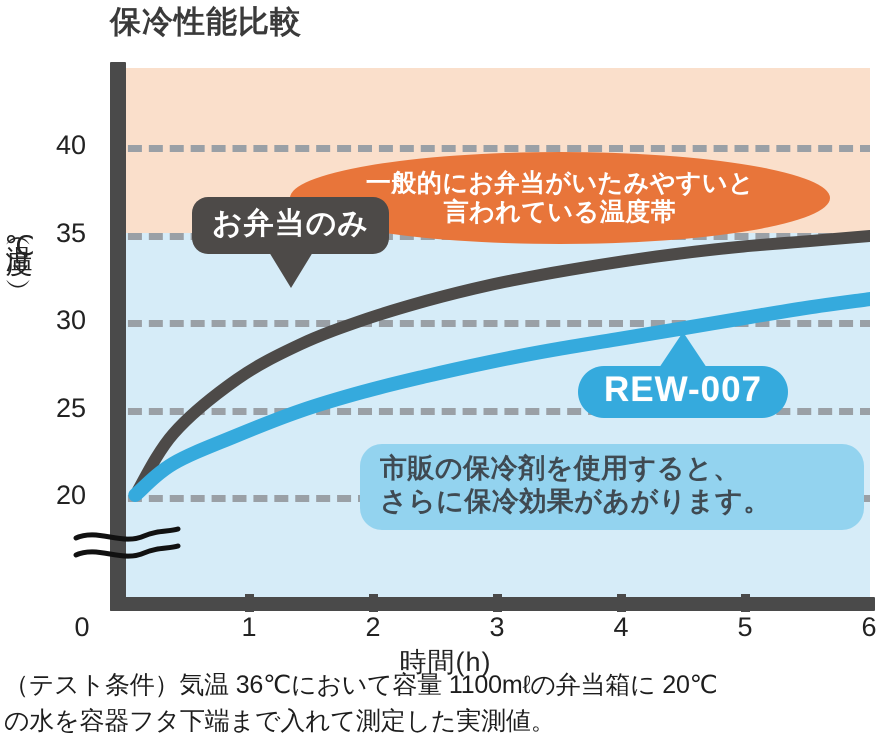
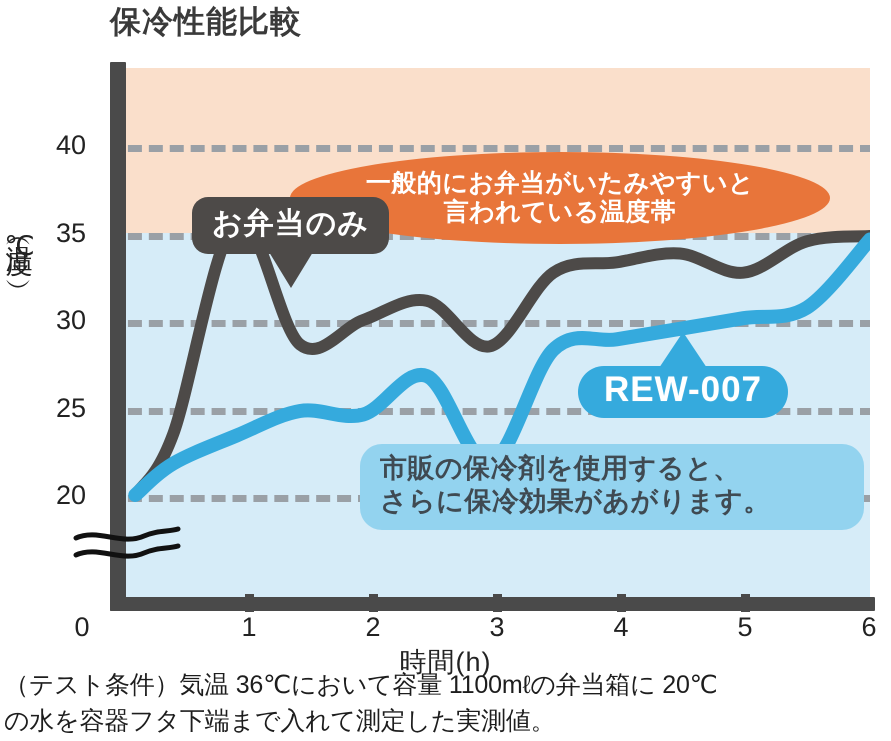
お弁当のみ/1: 26.6 -> 35.7
REW-007/2: 25.9 -> 24.6
お弁当のみ/3: 32.0 -> 28.5
REW-007/3: 27.6 -> 21.8
お弁当のみ/5: 34.2 -> 32.7
REW-007/6: 31.2 -> 34.6
